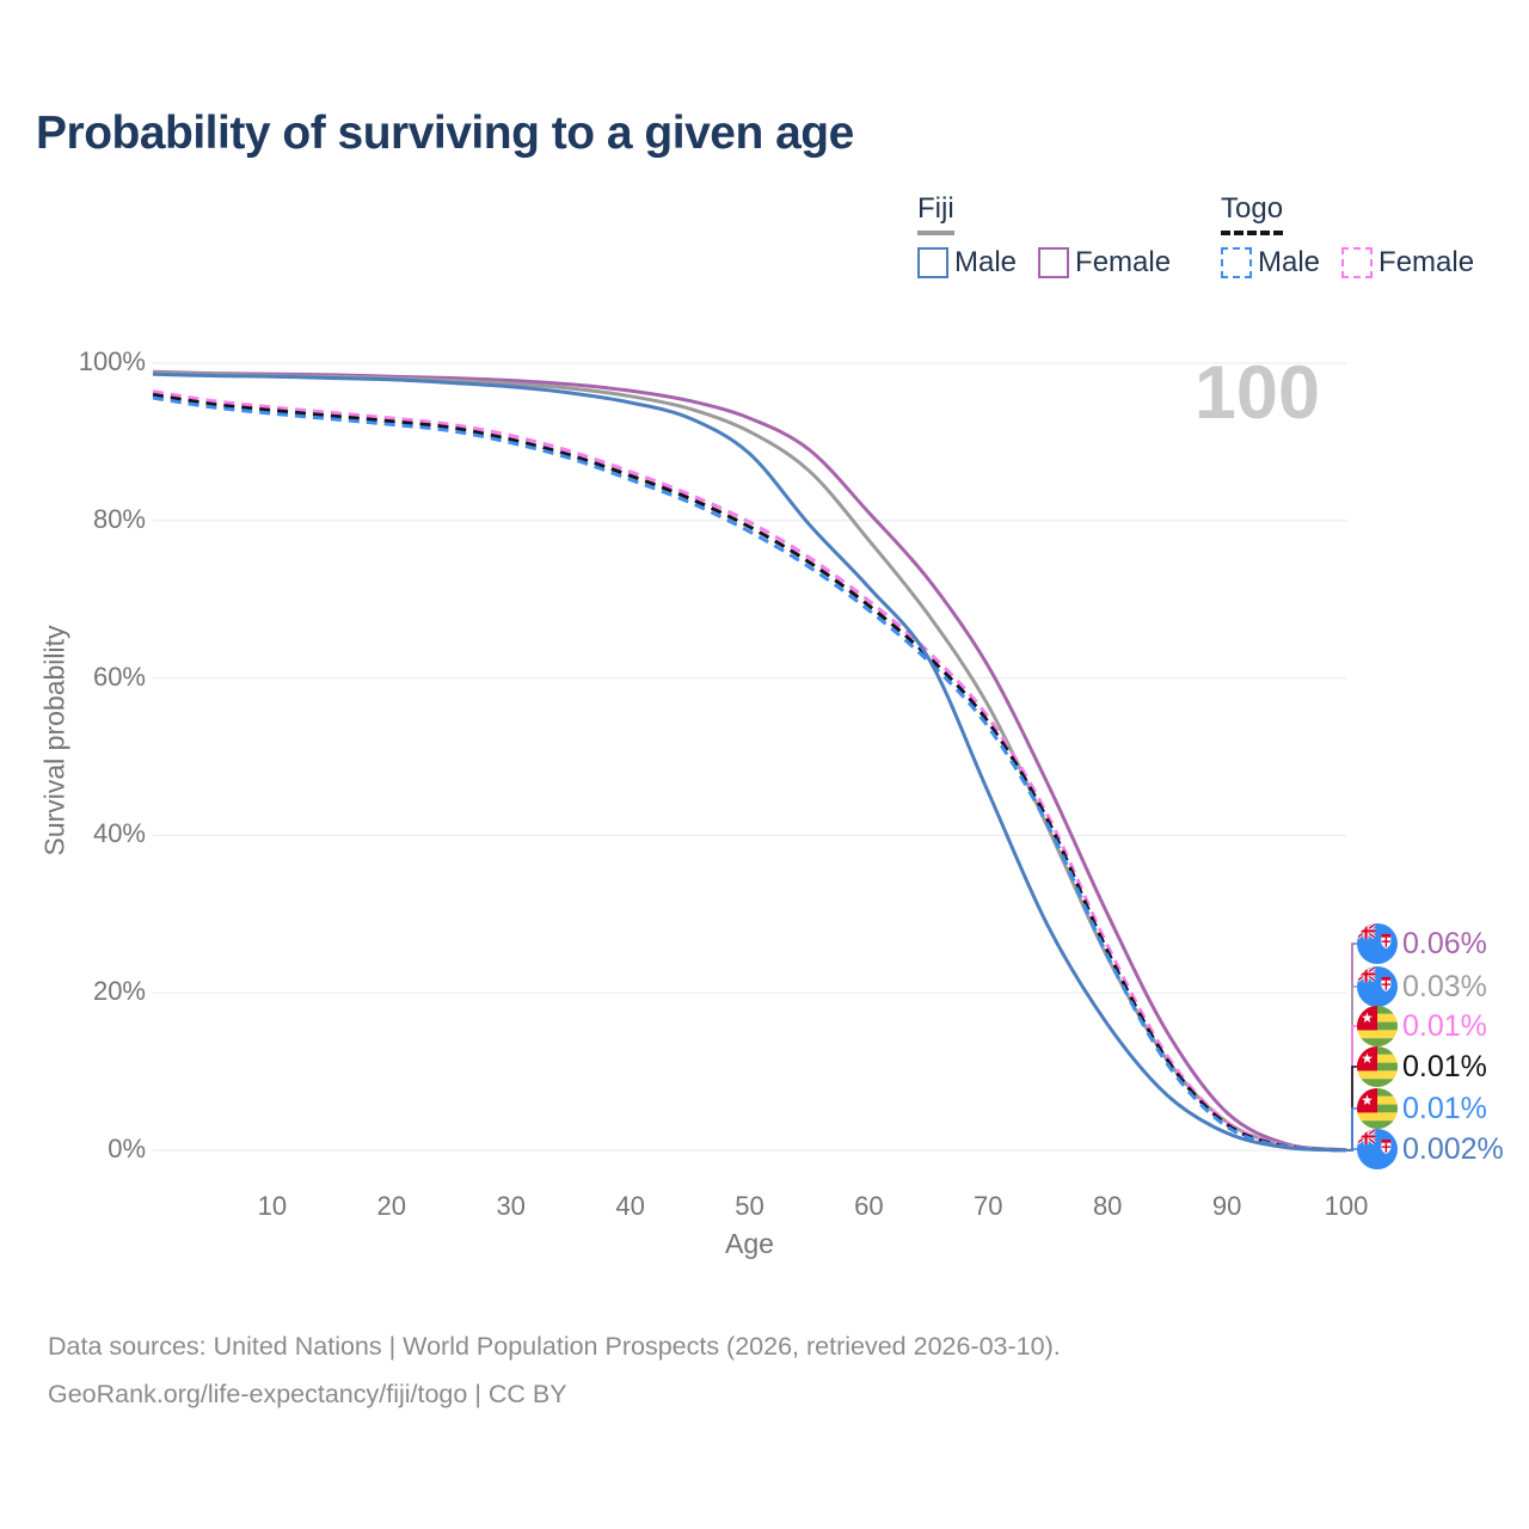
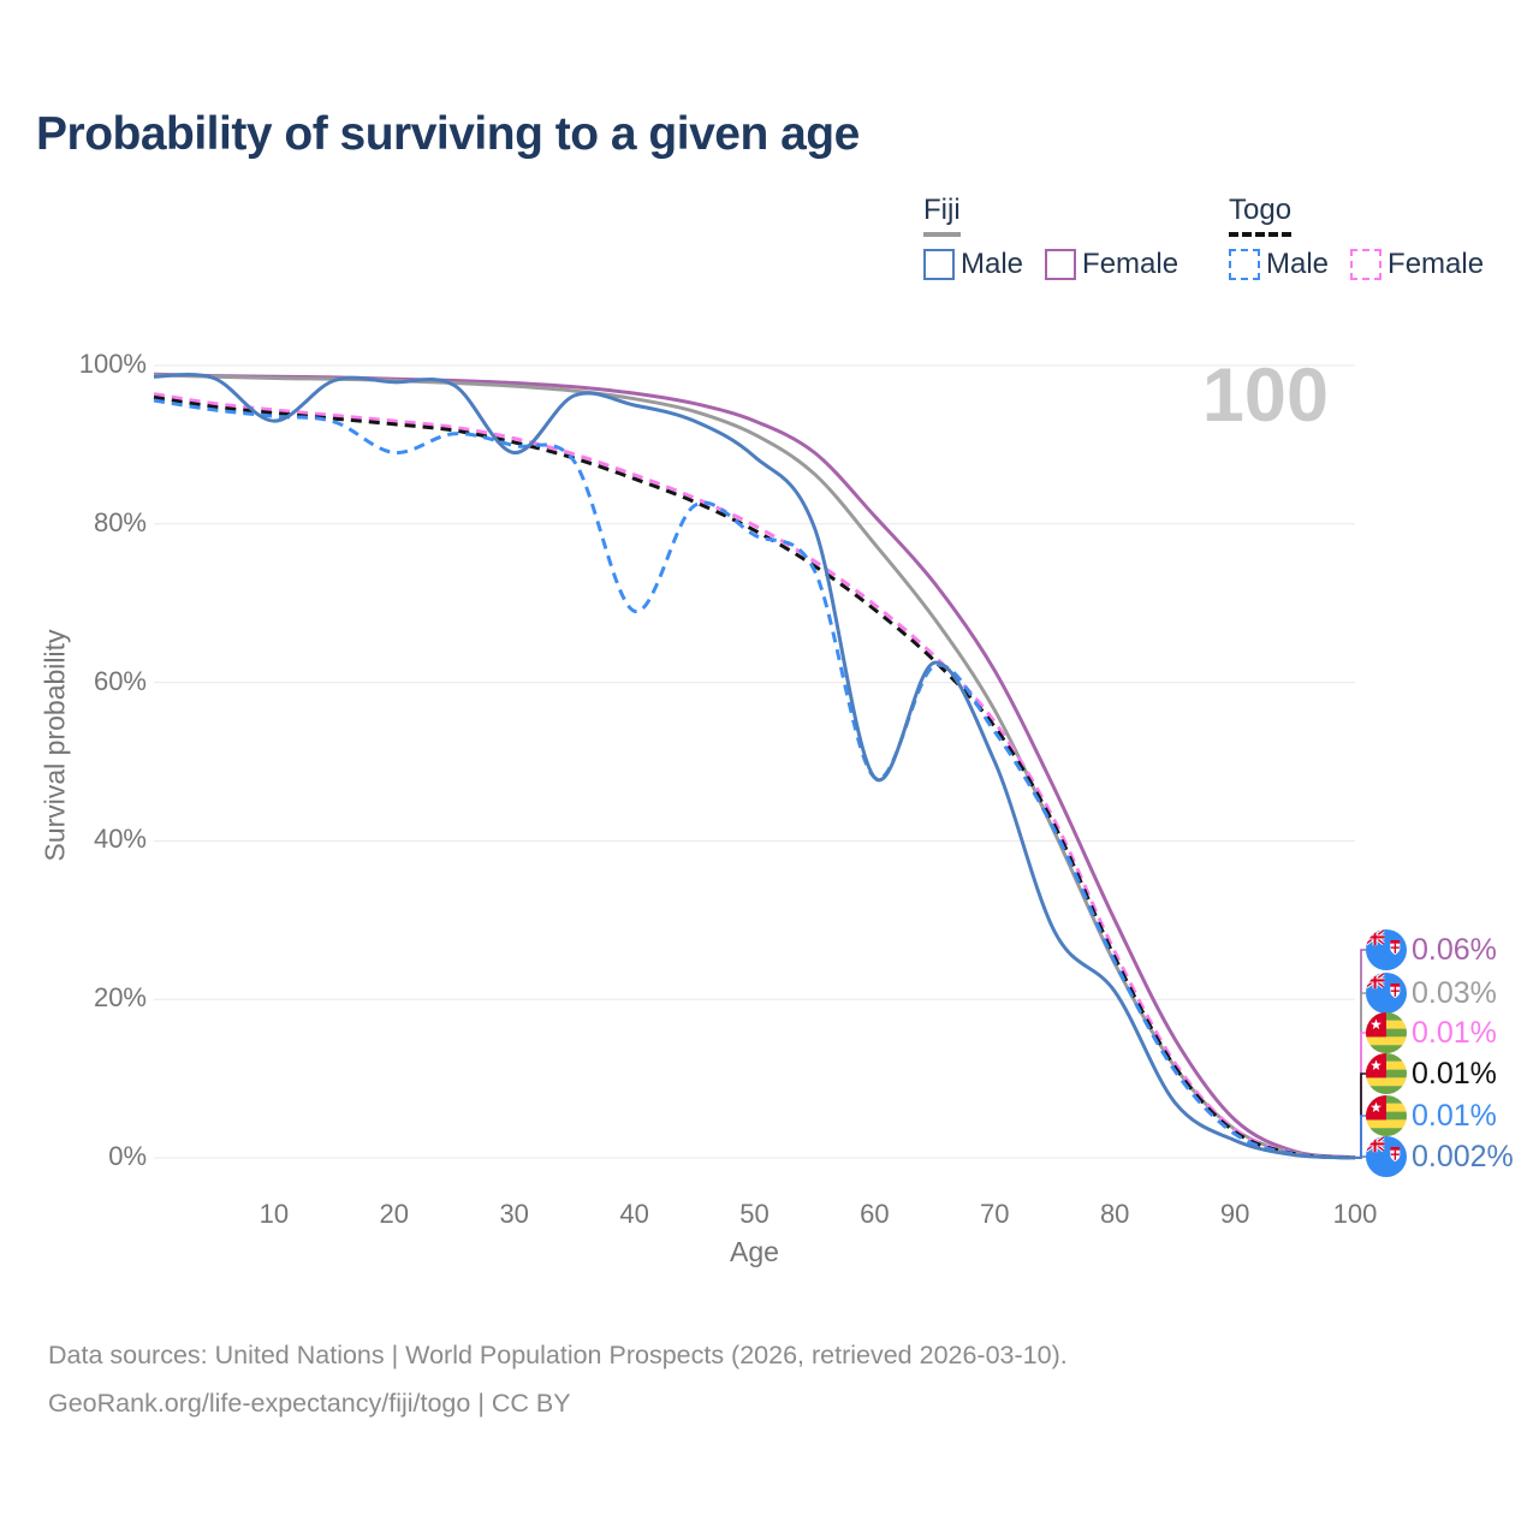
Fiji Male/10: 98% -> 93%
Togo Male/20: 92% -> 89%
Fiji Male/30: 97% -> 89%
Togo Male/40: 85% -> 69%
Togo Male/60: 69% -> 48%
Fiji Male/60: 72% -> 48%
Fiji Male/70: 46% -> 50%
Fiji Male/80: 16% -> 21%
